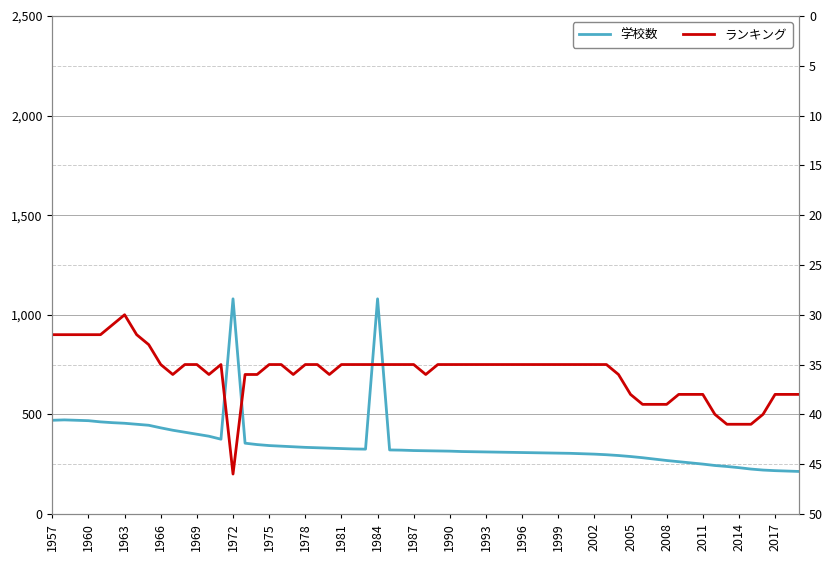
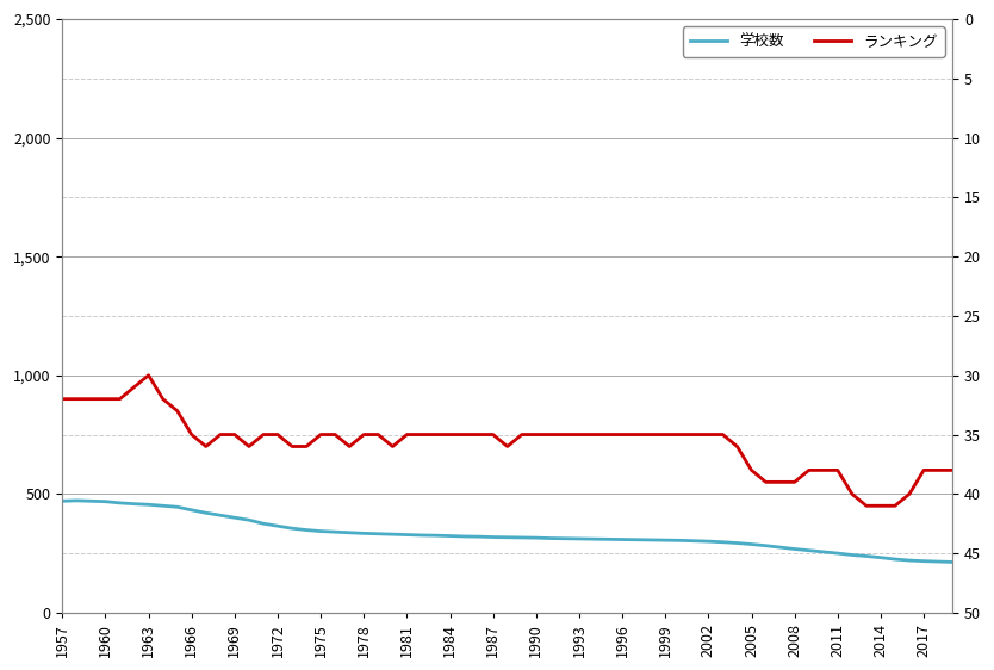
学校数/1972: 1,080 -> 360
ランキング/1972: 46 -> 35
学校数/1984: 1,080 -> 320
